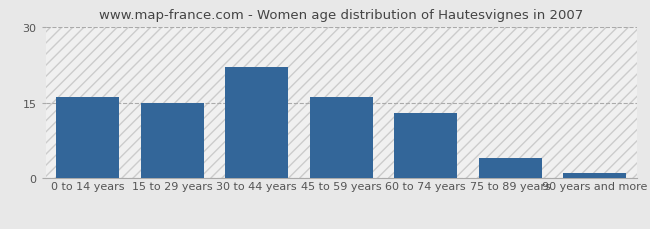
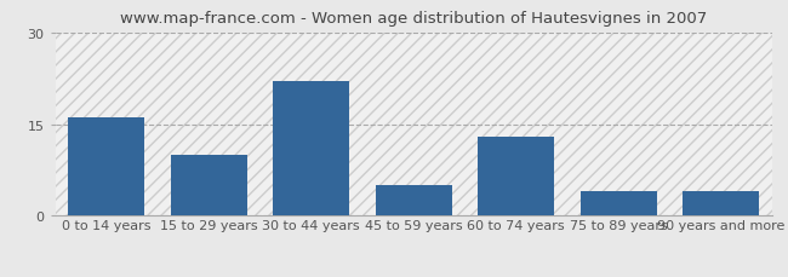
15 to 29 years: 15 -> 10
45 to 59 years: 16 -> 5
90 years and more: 1 -> 4
